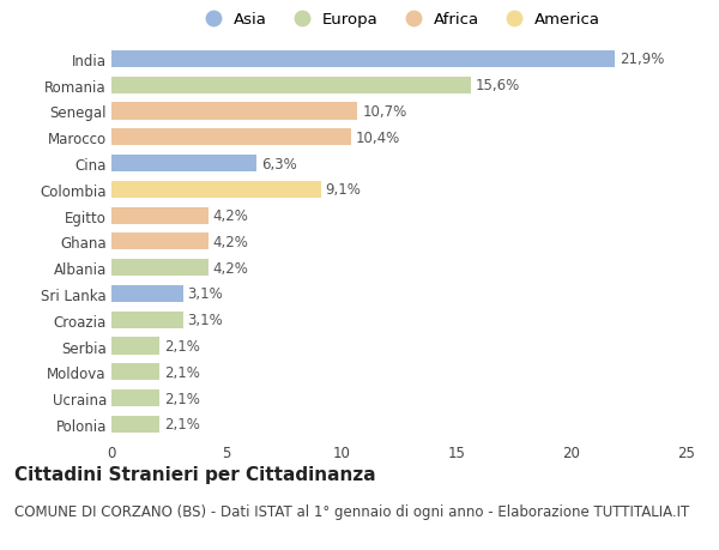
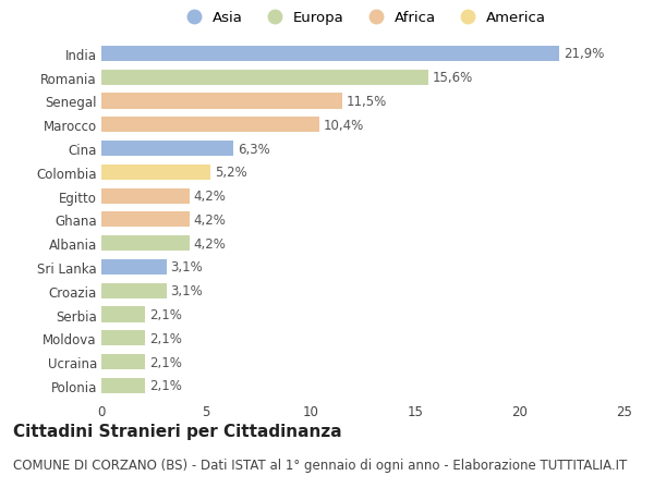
Senegal: 10,7% -> 11,5%
Colombia: 9,1% -> 5,2%
